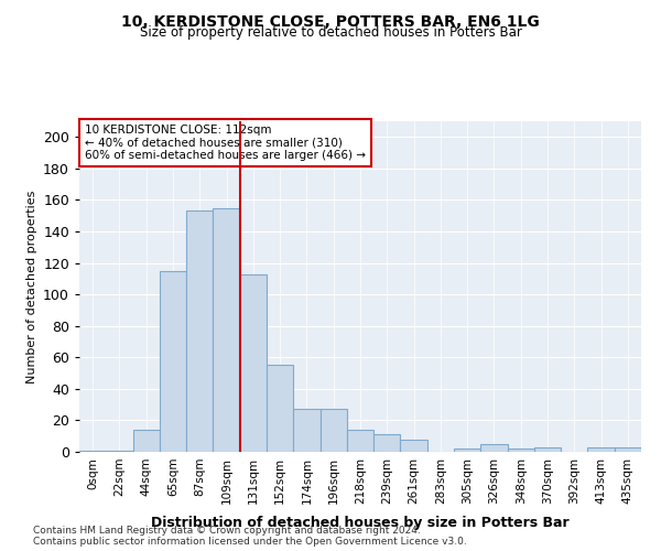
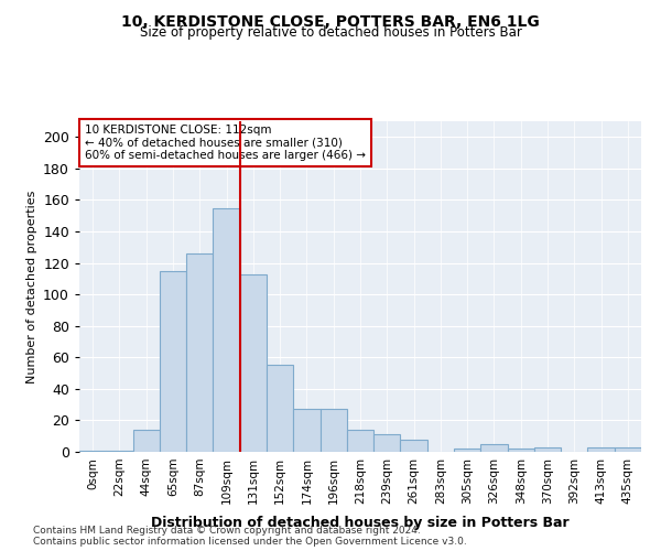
87sqm: 153 -> 126
